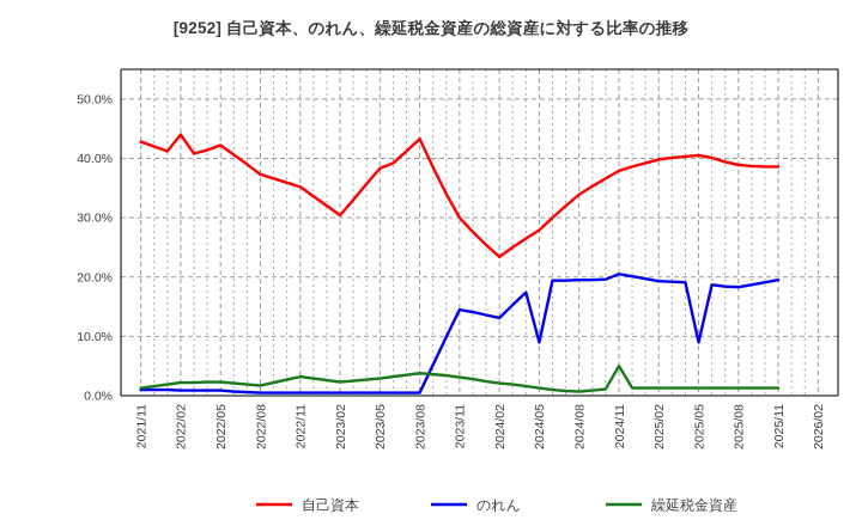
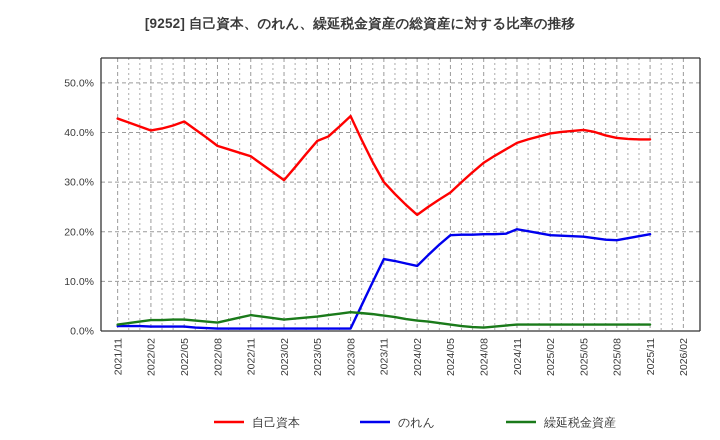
自己資本/2022/02: 44% -> 40%
のれん/2024/05: 9% -> 19%
繰延税金資産/2024/11: 5% -> 1%
のれん/2025/05: 9% -> 19%
